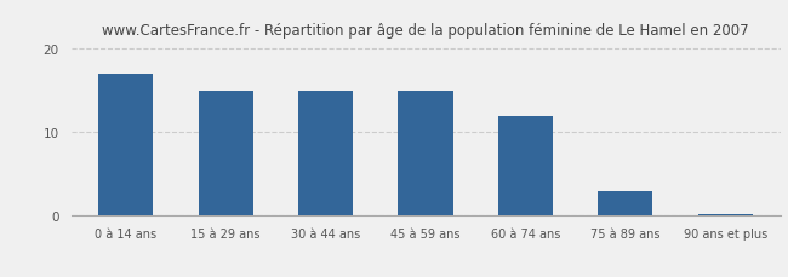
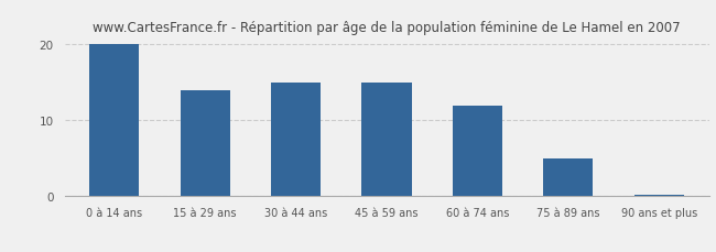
0 à 14 ans: 17.0 -> 20.0
15 à 29 ans: 15.0 -> 14.0
75 à 89 ans: 3.0 -> 5.0
